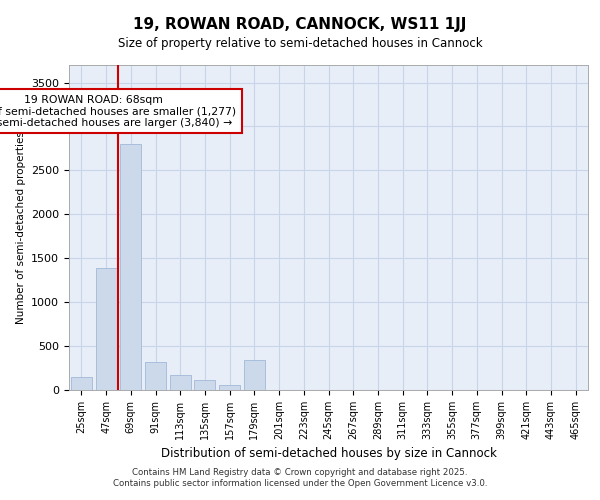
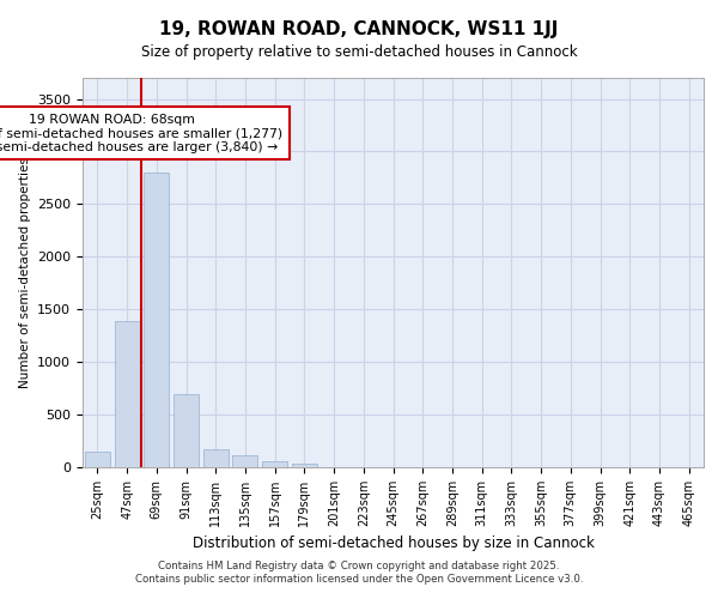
91sqm: 320 -> 700
179sqm: 340 -> 30
